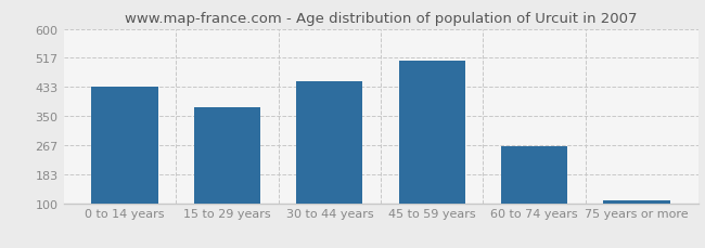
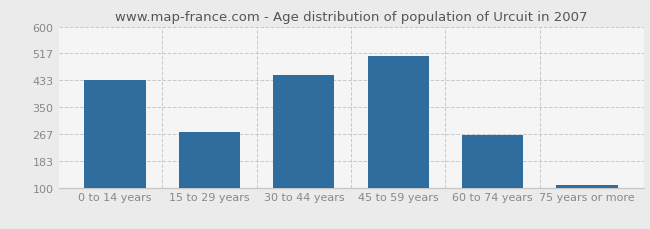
15 to 29 years: 375 -> 272
